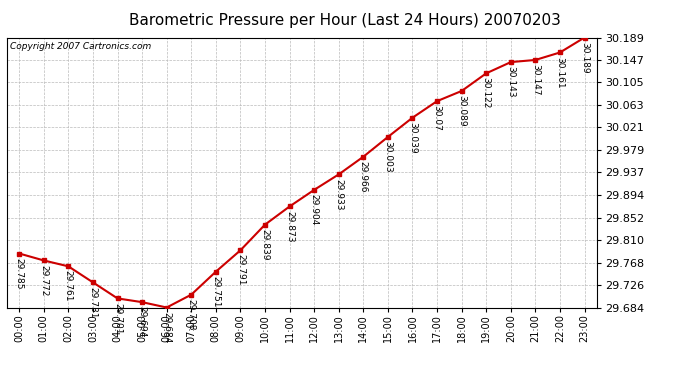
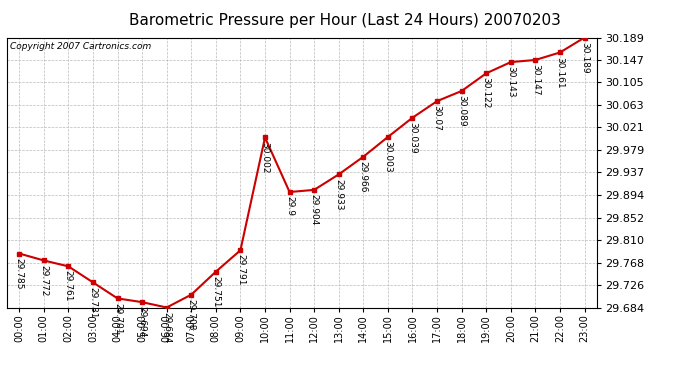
10:00: 29.839 -> 30.002
11:00: 29.873 -> 29.9
